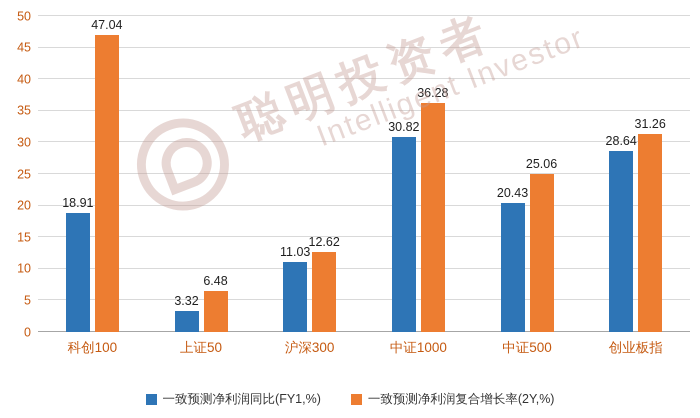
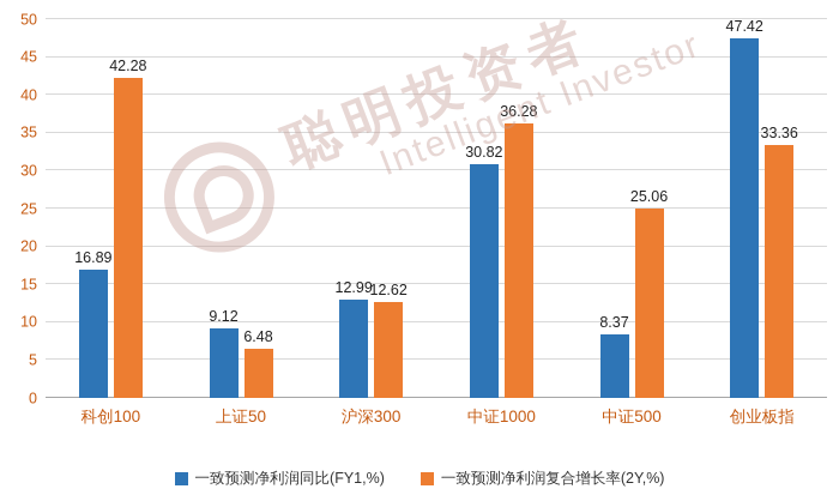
一致预测净利润同比(FY1,%)/科创100: 18.91 -> 16.89
一致预测净利润复合增长率(2Y,%)/科创100: 47.04 -> 42.28
一致预测净利润同比(FY1,%)/上证50: 3.32 -> 9.12
一致预测净利润同比(FY1,%)/沪深300: 11.03 -> 12.99
一致预测净利润同比(FY1,%)/中证500: 20.43 -> 8.37
一致预测净利润同比(FY1,%)/创业板指: 28.64 -> 47.42
一致预测净利润复合增长率(2Y,%)/创业板指: 31.26 -> 33.36
